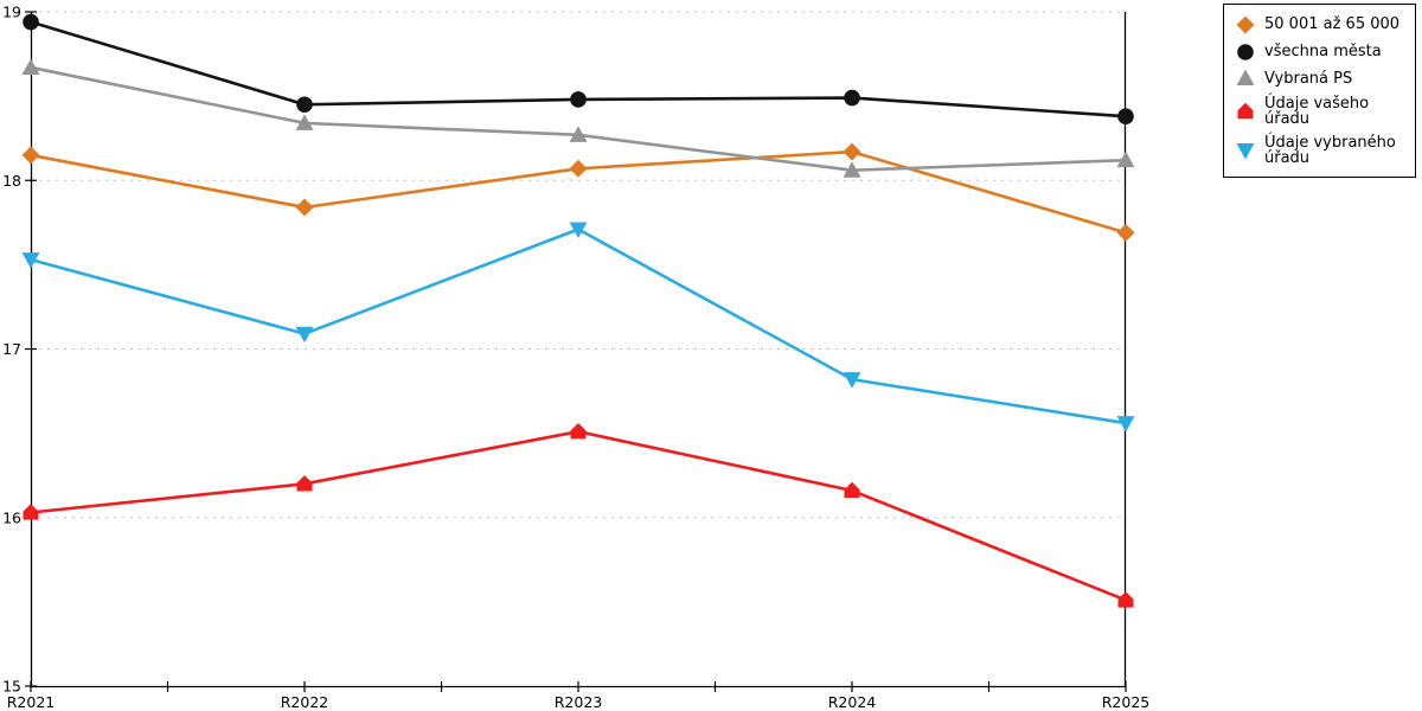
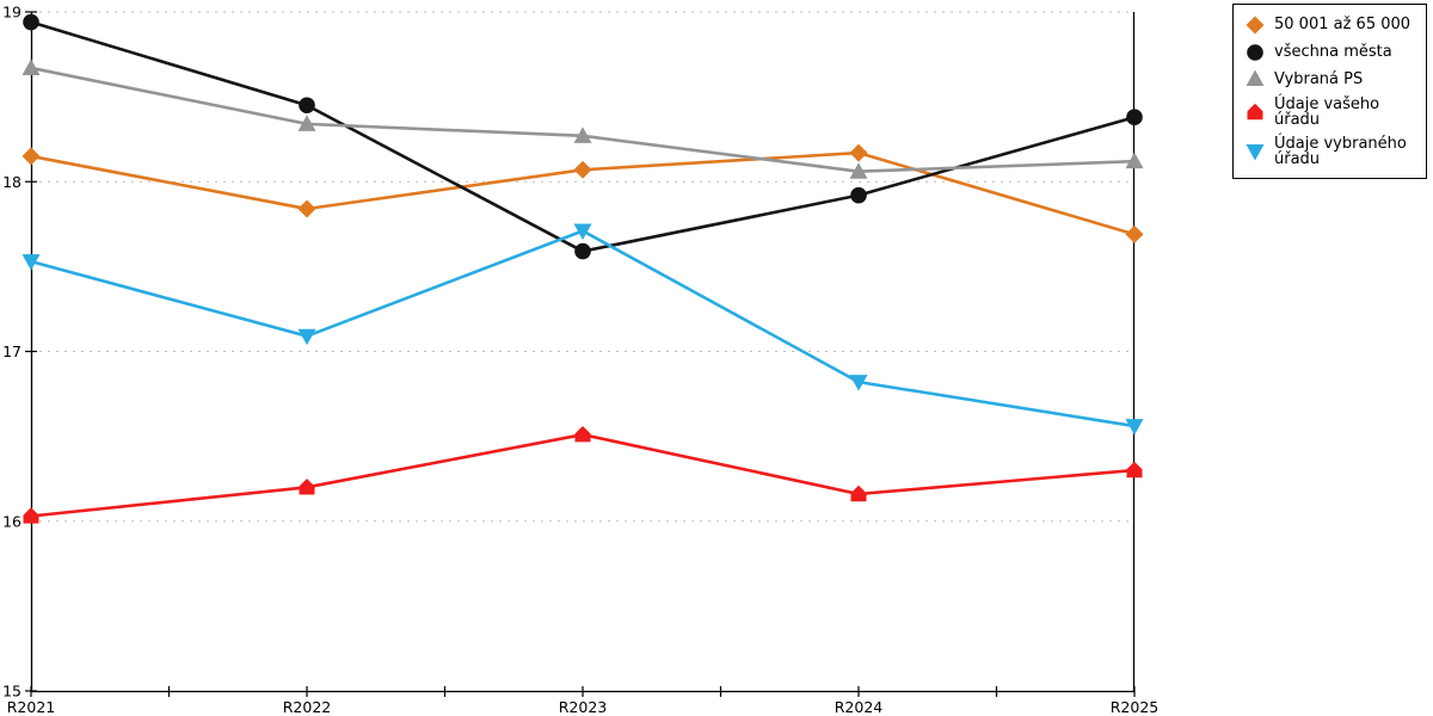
všechna města/R2023: 18.48 -> 17.59
všechna města/R2024: 18.49 -> 17.92
Údaje vašeho úřadu/R2025: 15.51 -> 16.30
